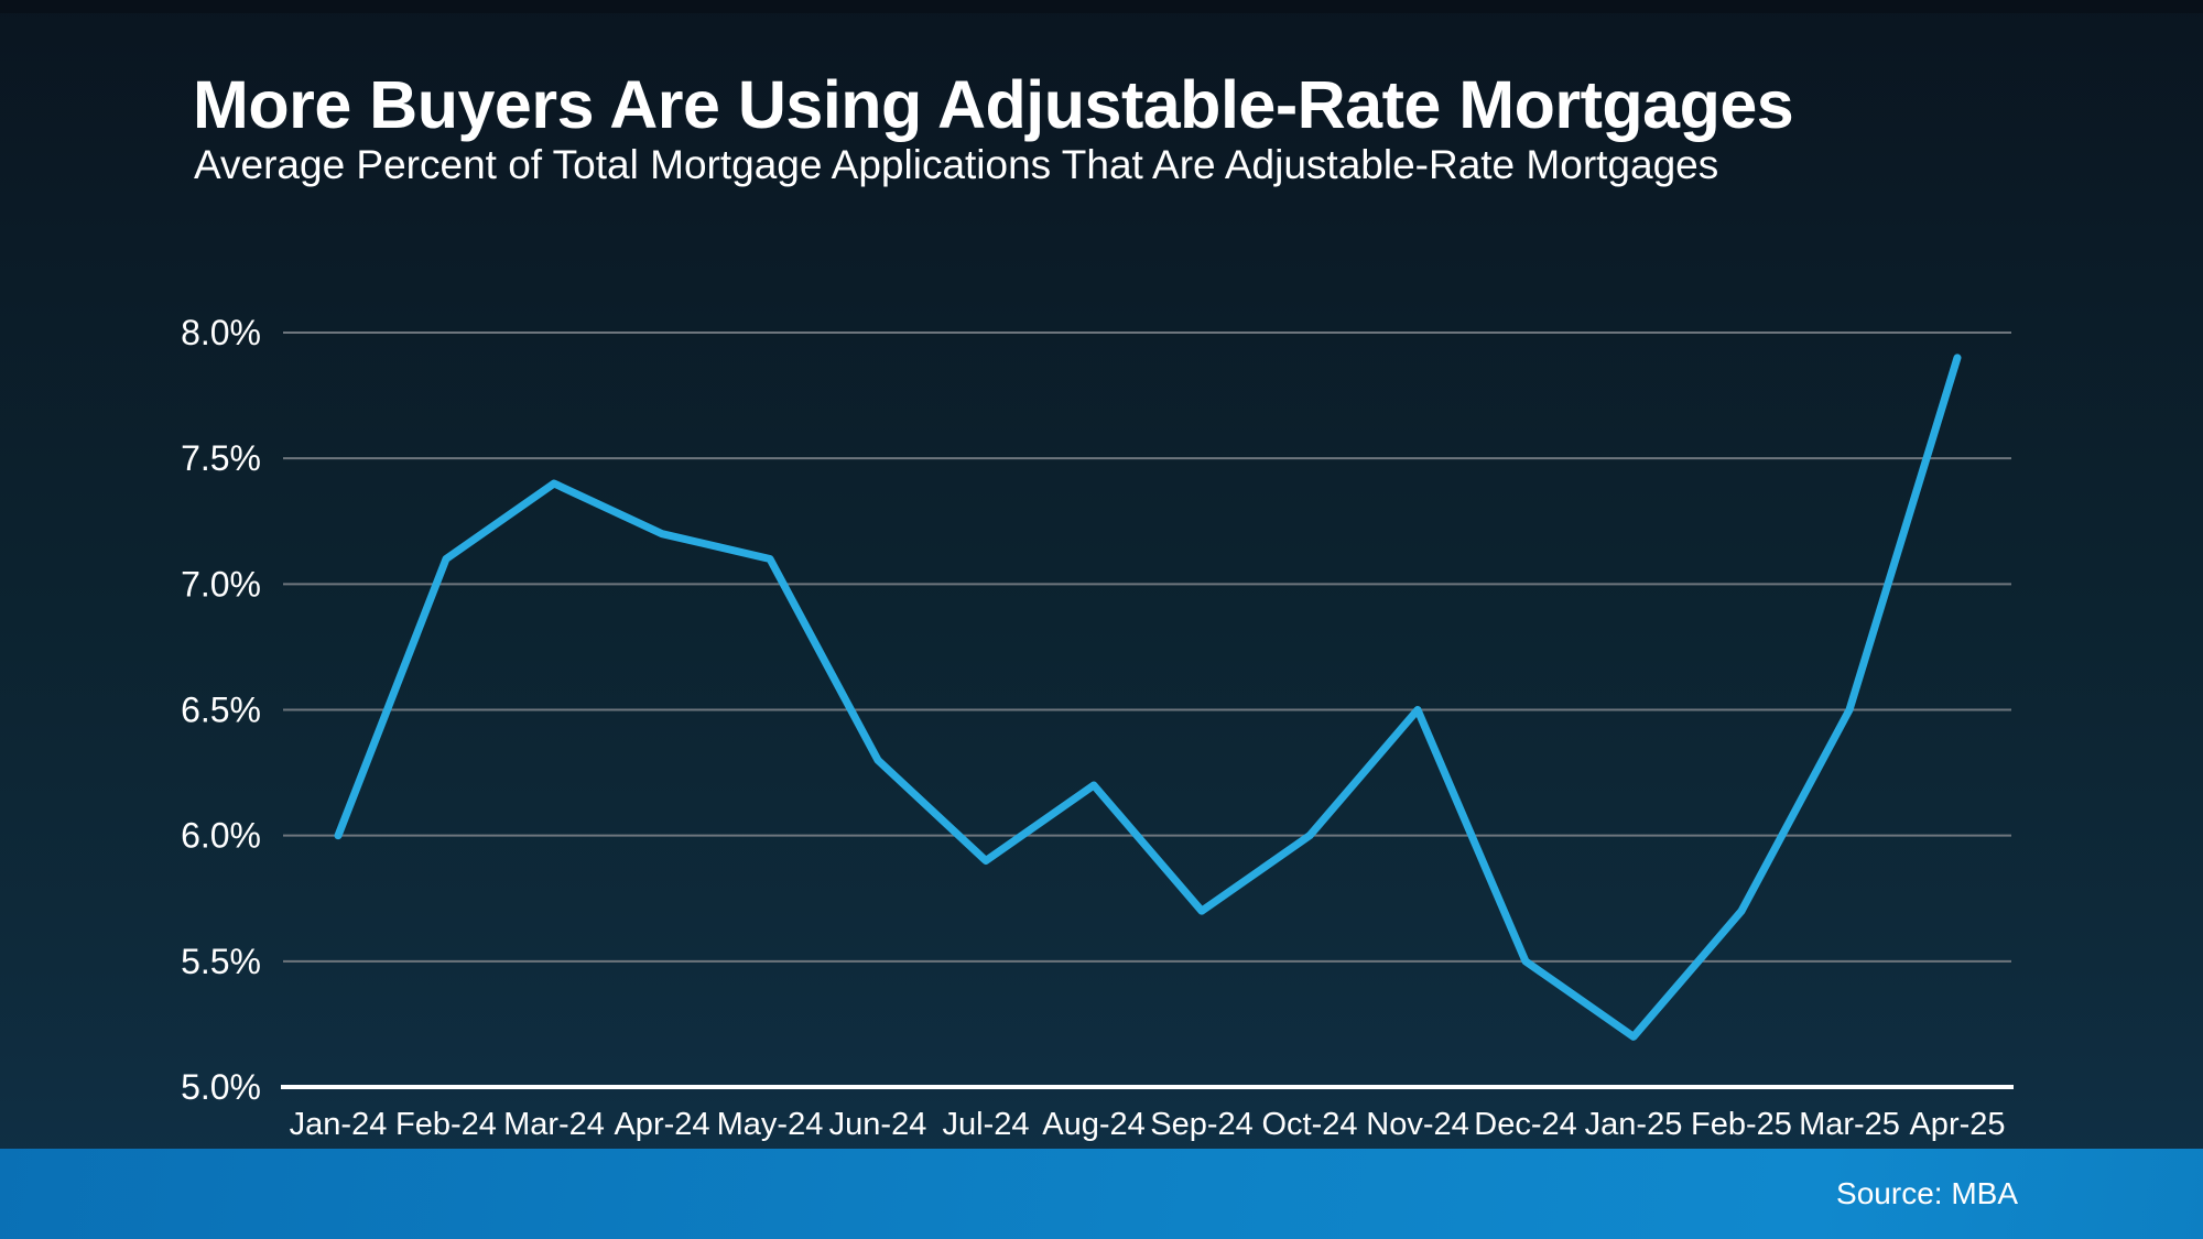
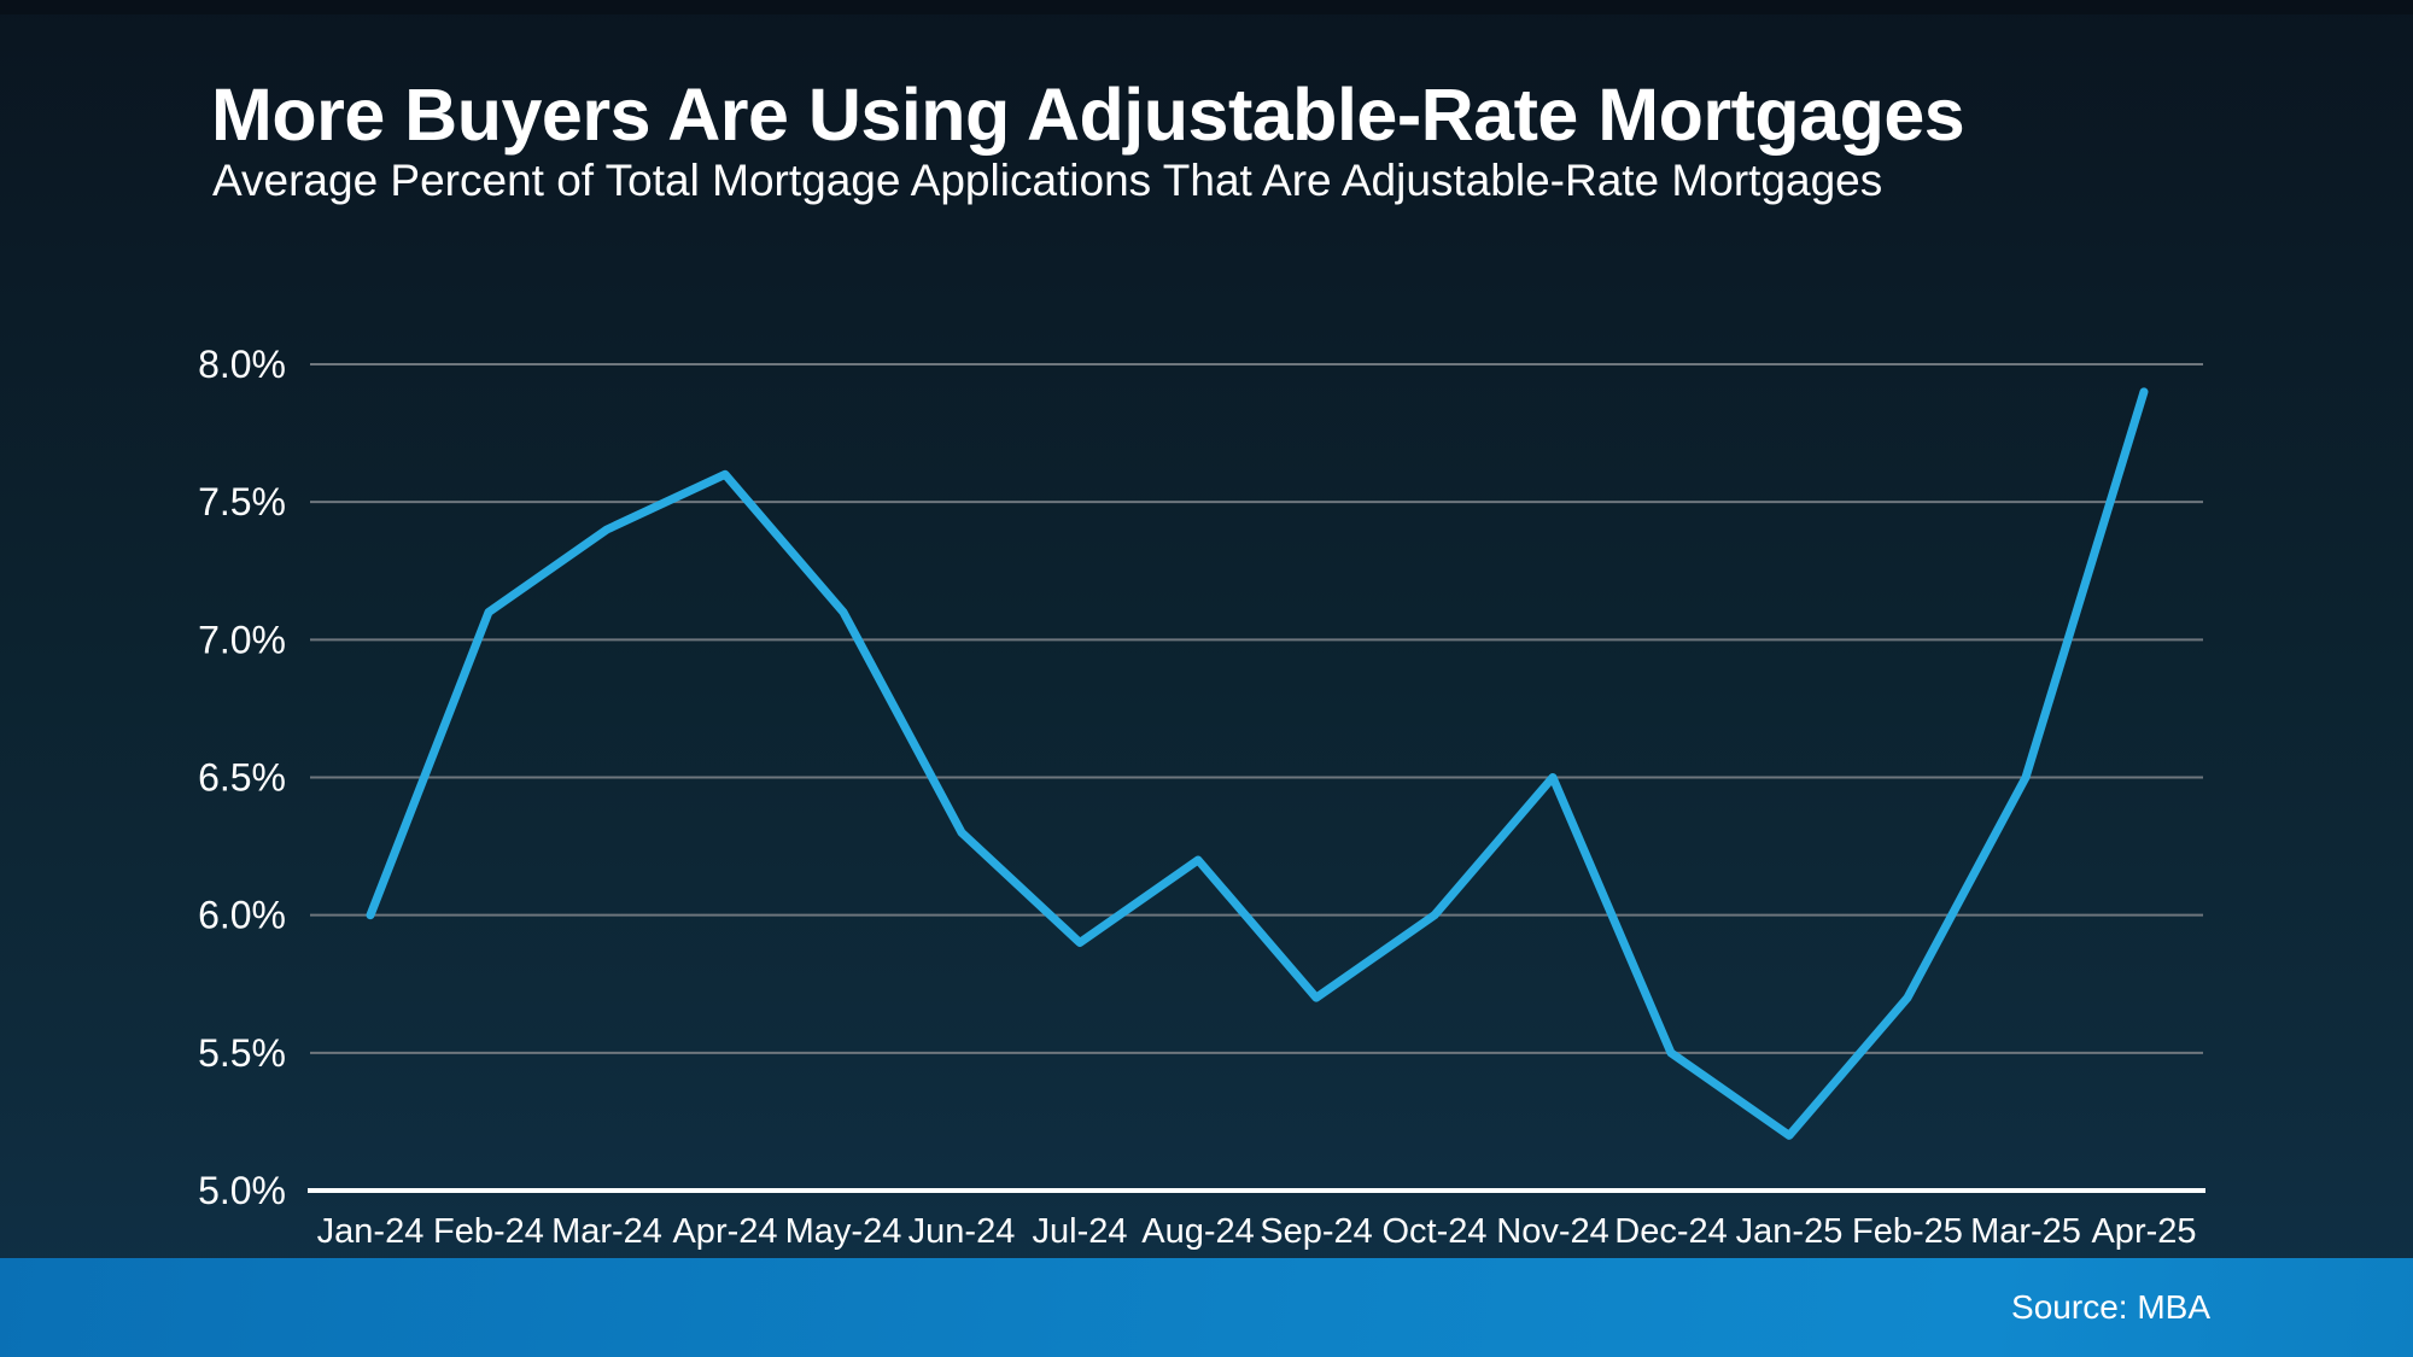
Apr-24: 7.2% -> 7.6%
